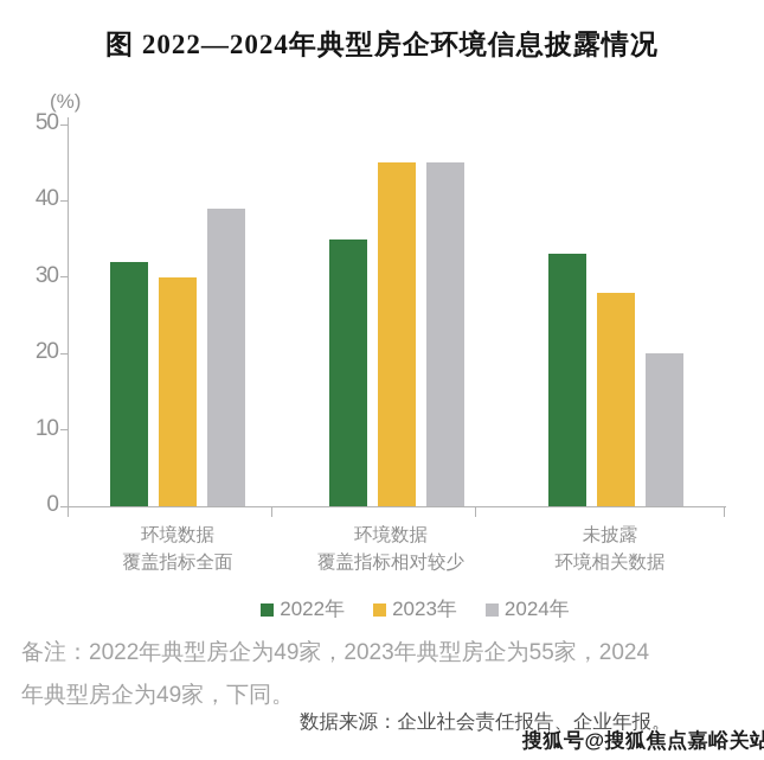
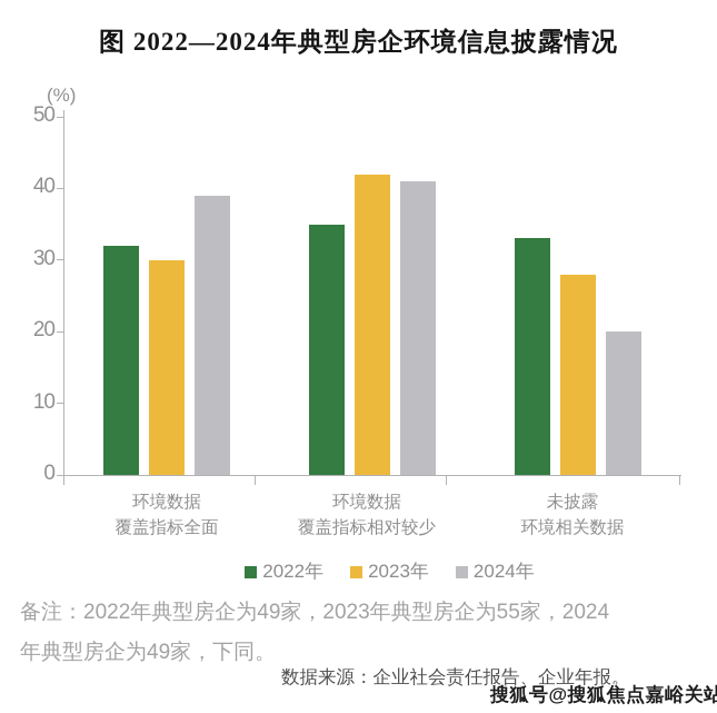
2023年/环境数据 覆盖指标相对较少: 45 -> 42
2024年/环境数据 覆盖指标相对较少: 45 -> 41
